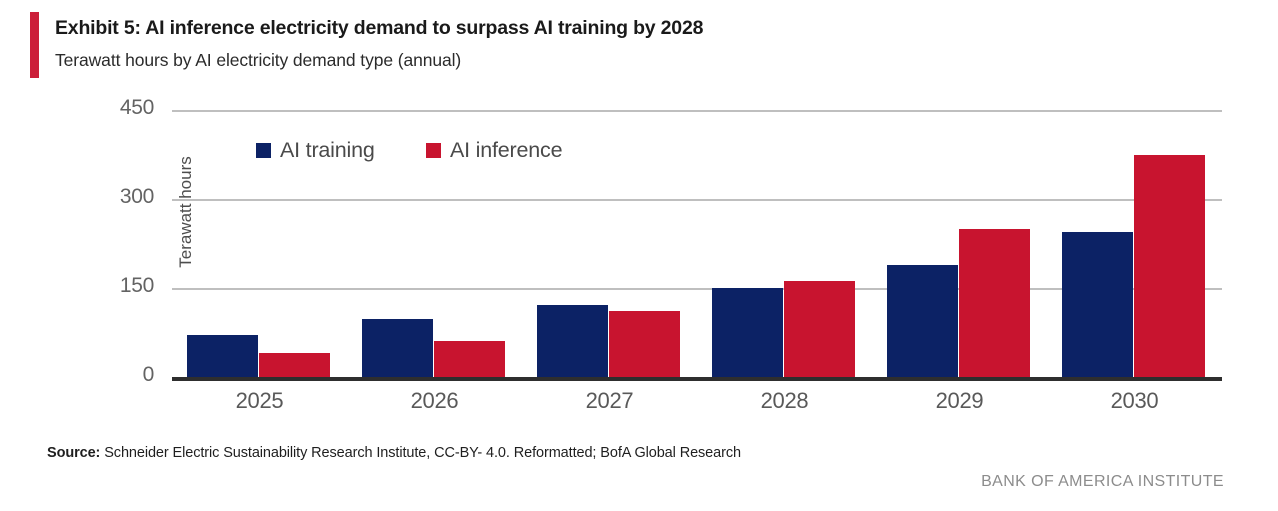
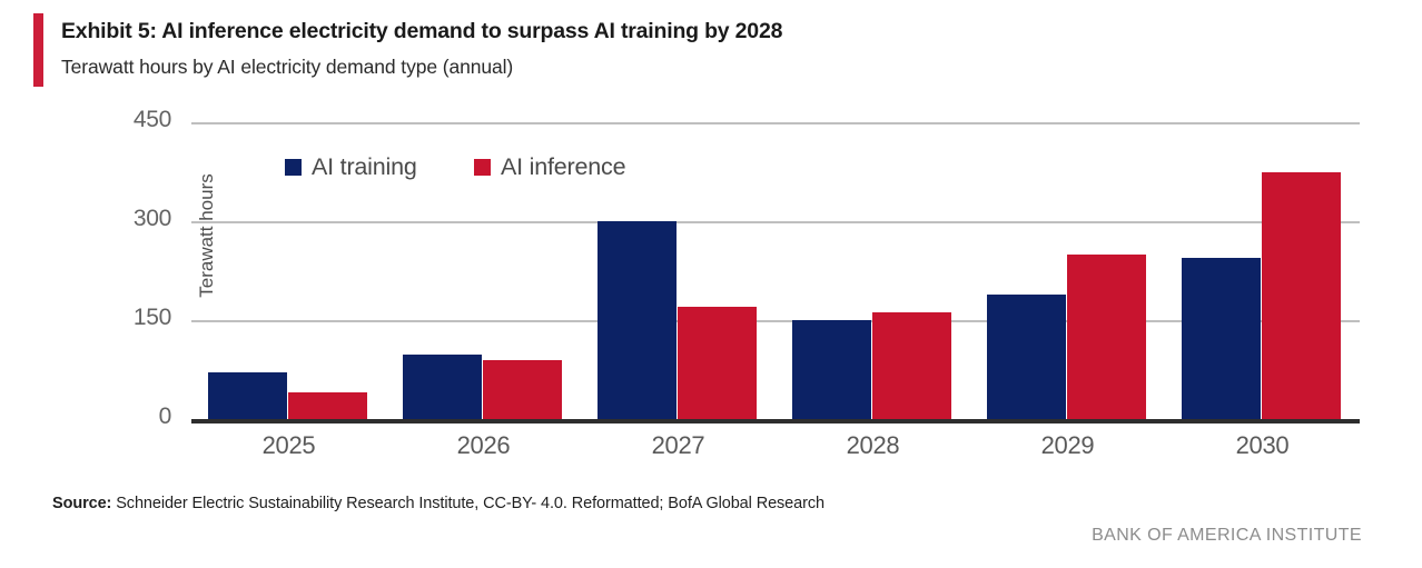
AI inference/2026: 60 -> 90
AI training/2027: 120 -> 300
AI inference/2027: 110 -> 170
